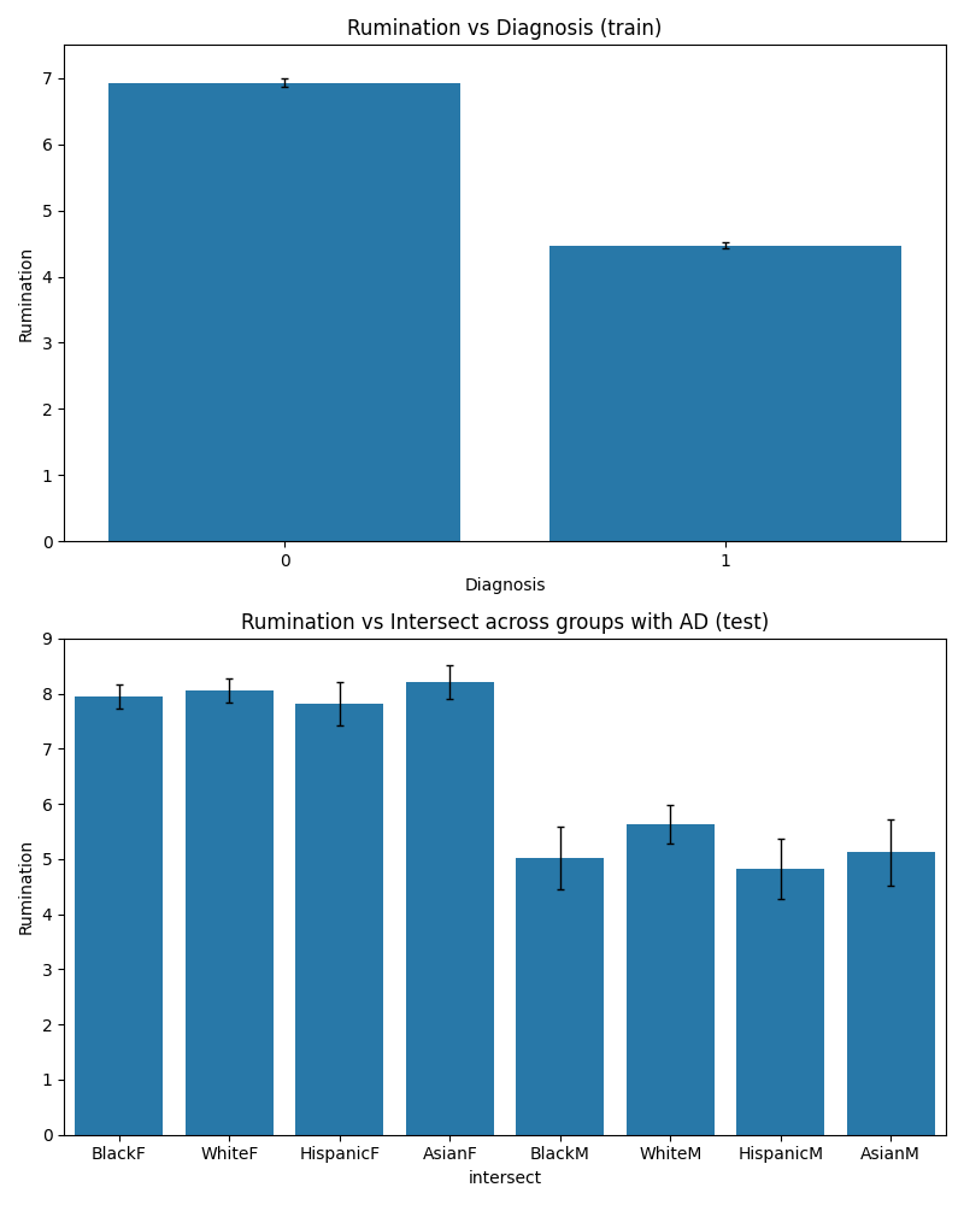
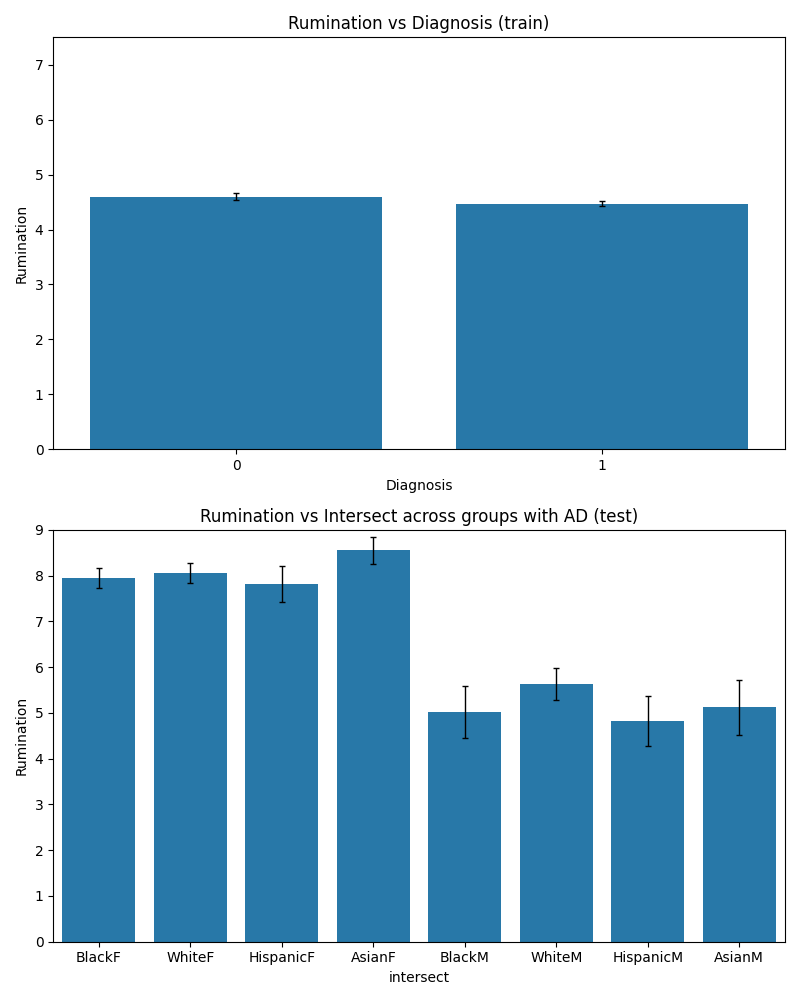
Rumination vs Diagnosis (train)/0: 6.93 -> 4.60
Rumination vs Intersect across groups with AD (test)/AsianF: 8.21 -> 8.55
